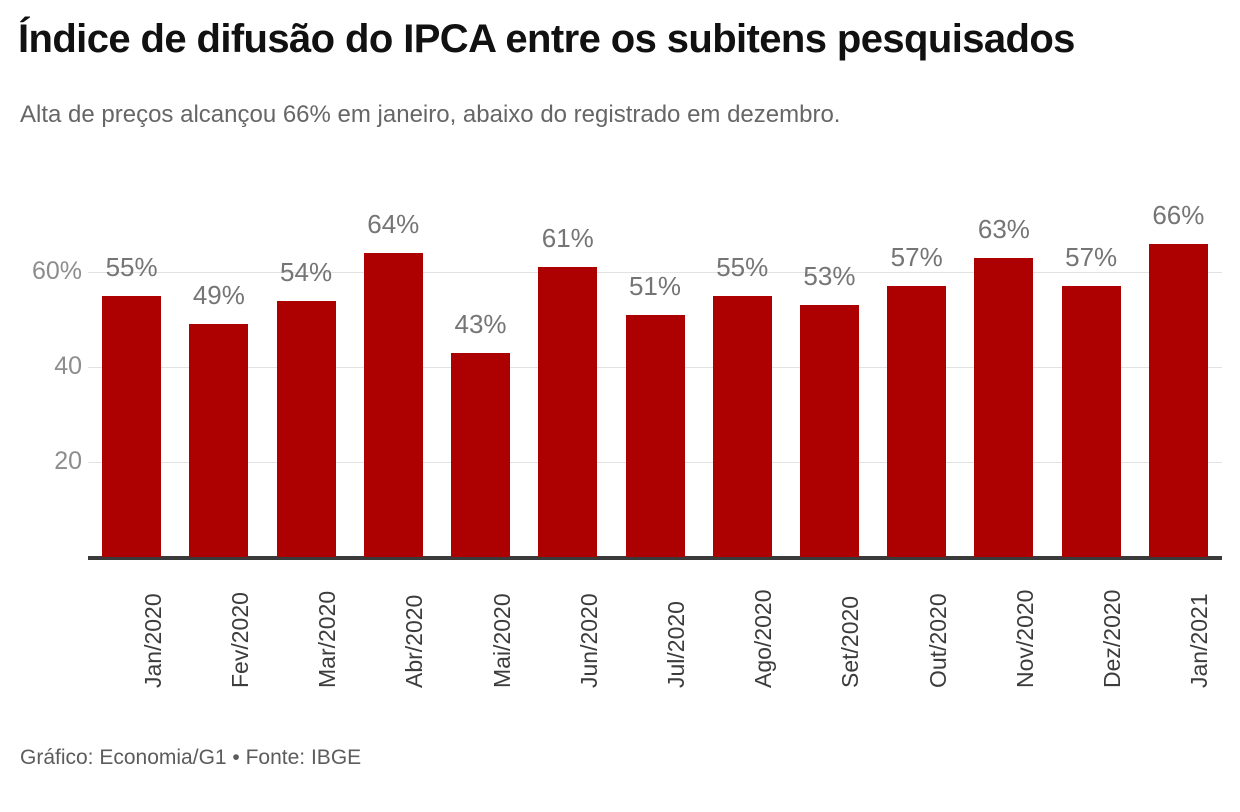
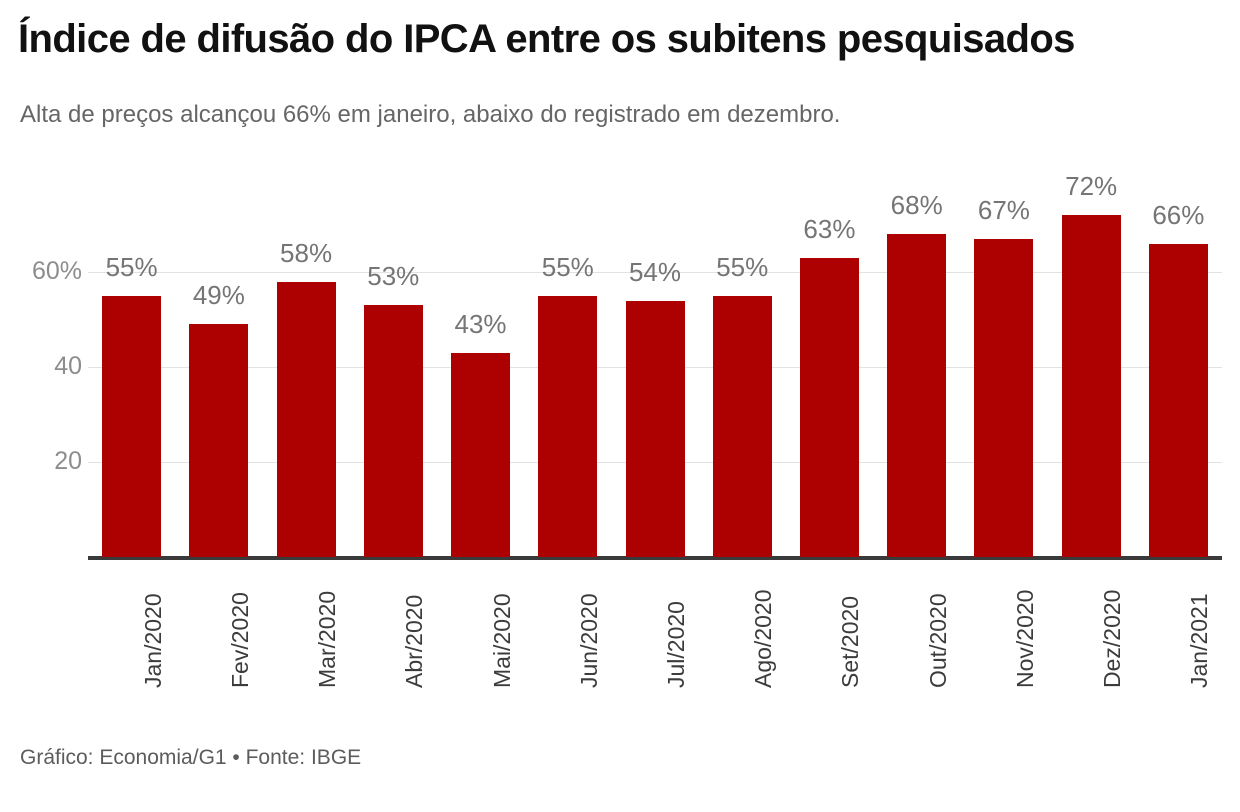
Mar/2020: 54% -> 58%
Abr/2020: 64% -> 53%
Jun/2020: 61% -> 55%
Jul/2020: 51% -> 54%
Set/2020: 53% -> 63%
Out/2020: 57% -> 68%
Nov/2020: 63% -> 67%
Dez/2020: 57% -> 72%
